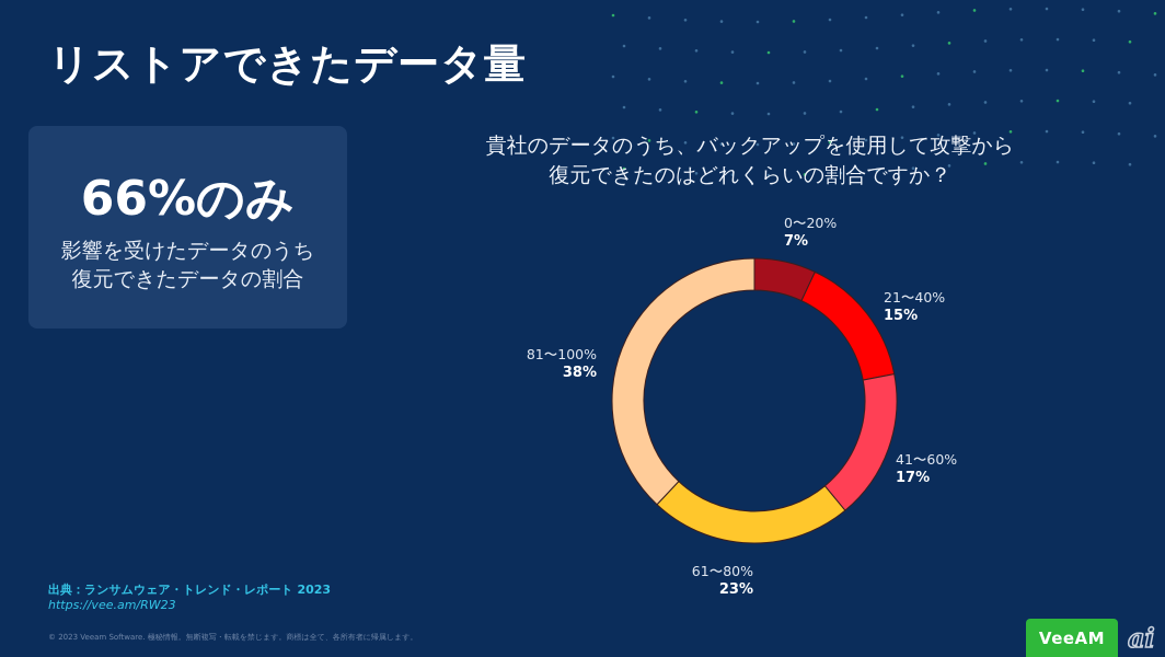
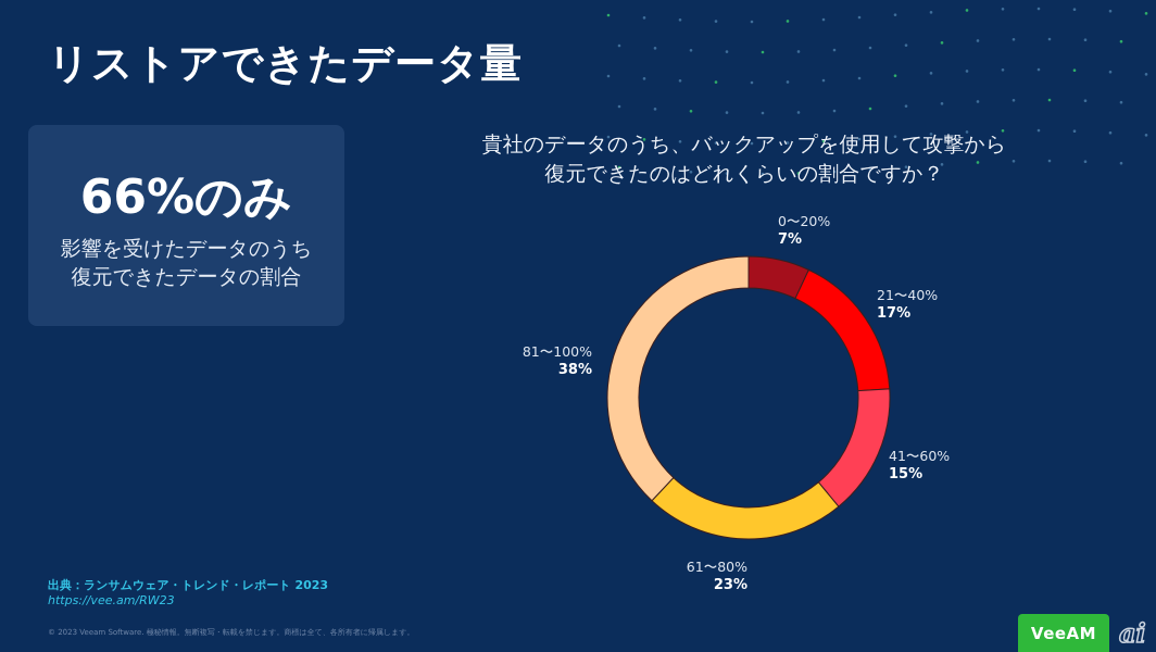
21〜40%: 15% -> 17%
41〜60%: 17% -> 15%
